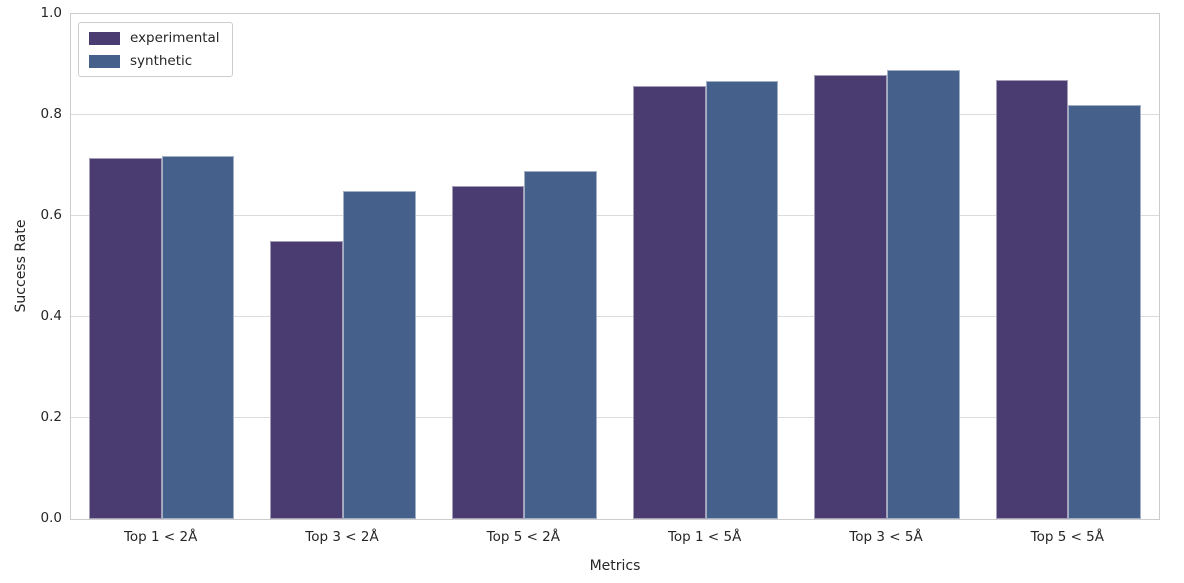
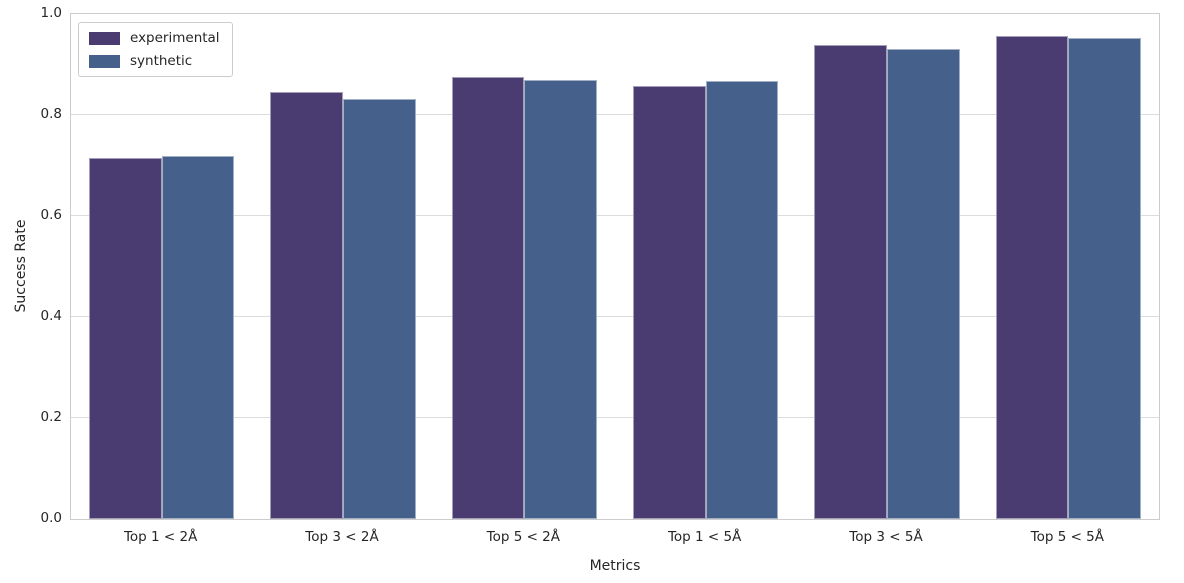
experimental/Top 3 < 2Å: 0.55 -> 0.85
synthetic/Top 3 < 2Å: 0.65 -> 0.83
experimental/Top 5 < 2Å: 0.66 -> 0.88
synthetic/Top 5 < 2Å: 0.69 -> 0.87
experimental/Top 3 < 5Å: 0.88 -> 0.94
synthetic/Top 3 < 5Å: 0.89 -> 0.93
experimental/Top 5 < 5Å: 0.87 -> 0.96
synthetic/Top 5 < 5Å: 0.82 -> 0.95
